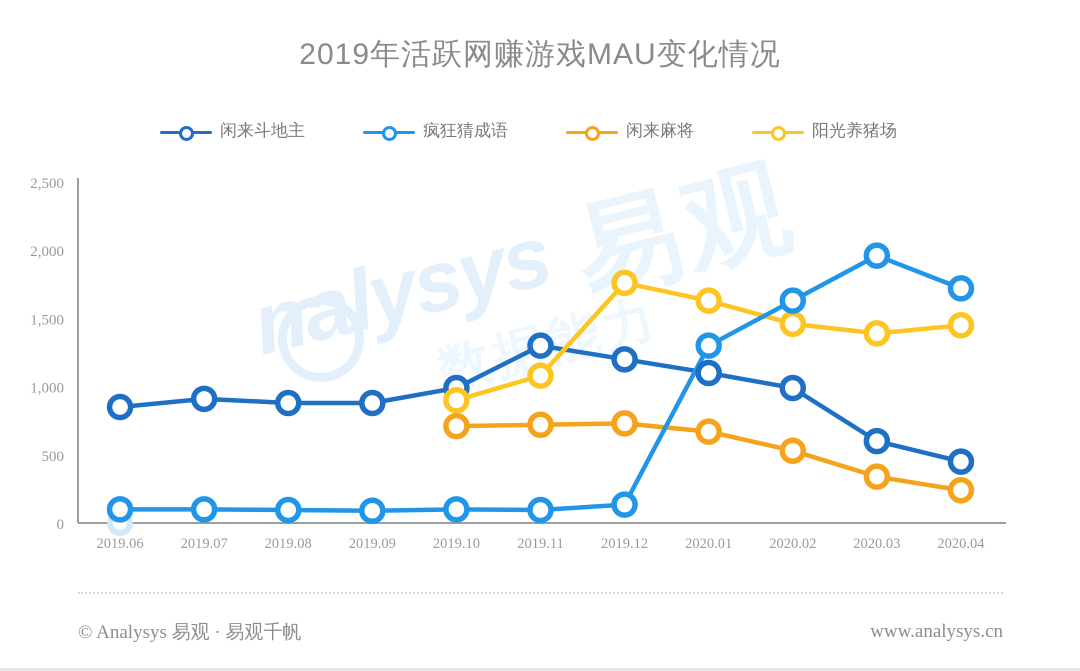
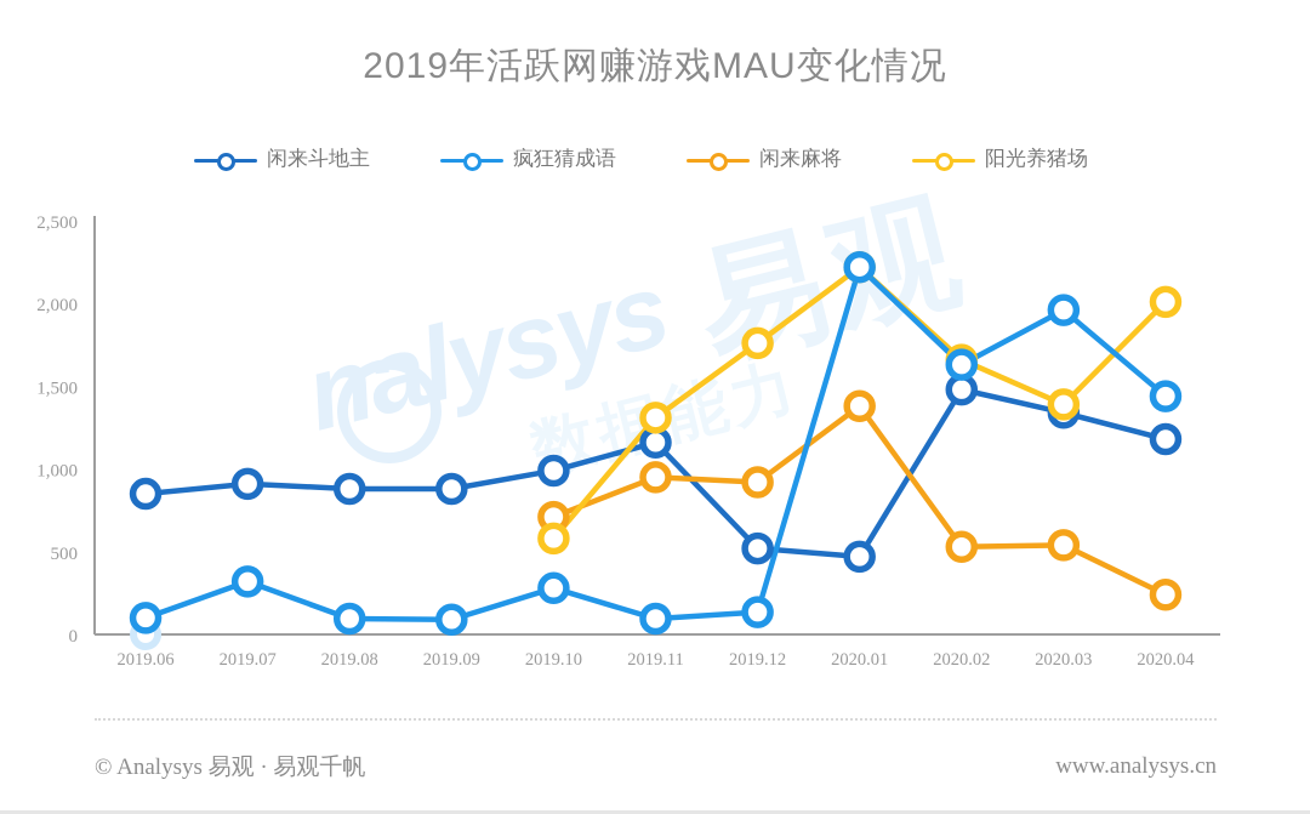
疯狂猜成语/2019.07: 100 -> 320
疯狂猜成语/2019.10: 100 -> 280
阳光养猪场/2019.10: 900 -> 580
闲来斗地主/2019.11: 1300 -> 1160
闲来麻将/2019.11: 720 -> 950
阳光养猪场/2019.11: 1080 -> 1310
闲来斗地主/2019.12: 1200 -> 520
闲来麻将/2019.12: 730 -> 920
闲来斗地主/2020.01: 1100 -> 470
疯狂猜成语/2020.01: 1300 -> 2220
闲来麻将/2020.01: 670 -> 1380
阳光养猪场/2020.01: 1630 -> 2220
闲来斗地主/2020.02: 990 -> 1480
阳光养猪场/2020.02: 1460 -> 1660
闲来斗地主/2020.03: 600 -> 1340
闲来麻将/2020.03: 340 -> 540
闲来斗地主/2020.04: 450 -> 1180
疯狂猜成语/2020.04: 1720 -> 1440
阳光养猪场/2020.04: 1450 -> 2010
